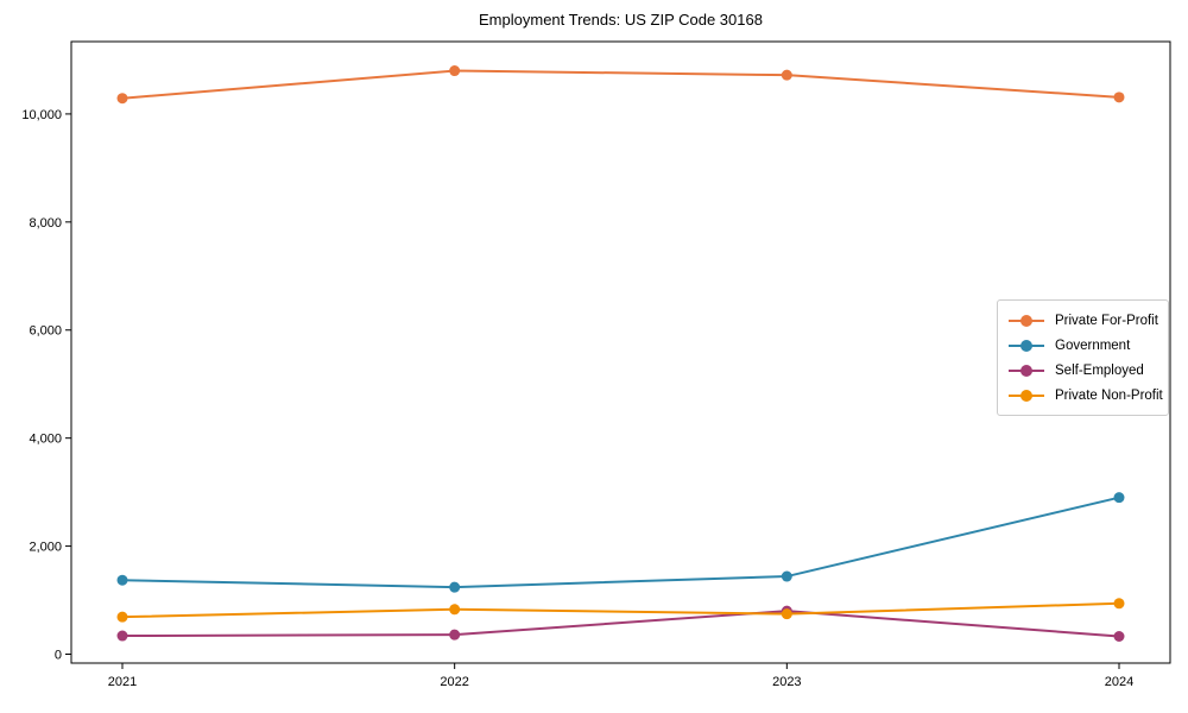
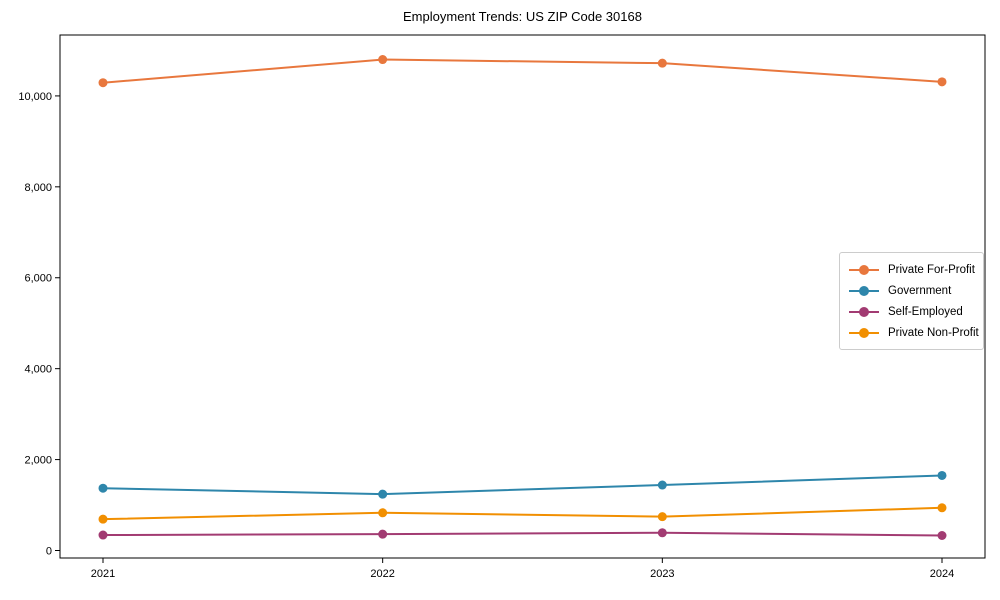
Self-Employed/2023: 800 -> 400
Government/2024: 2900 -> 1600
